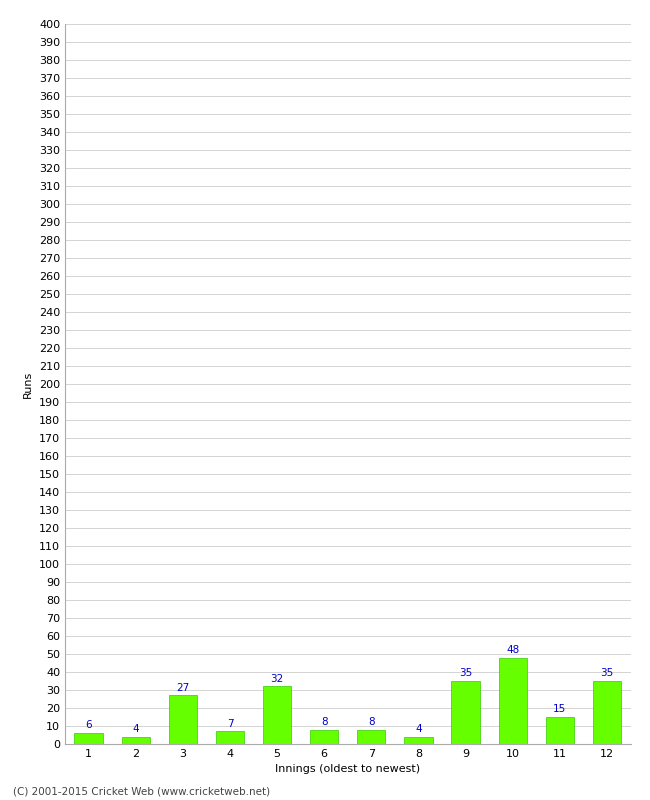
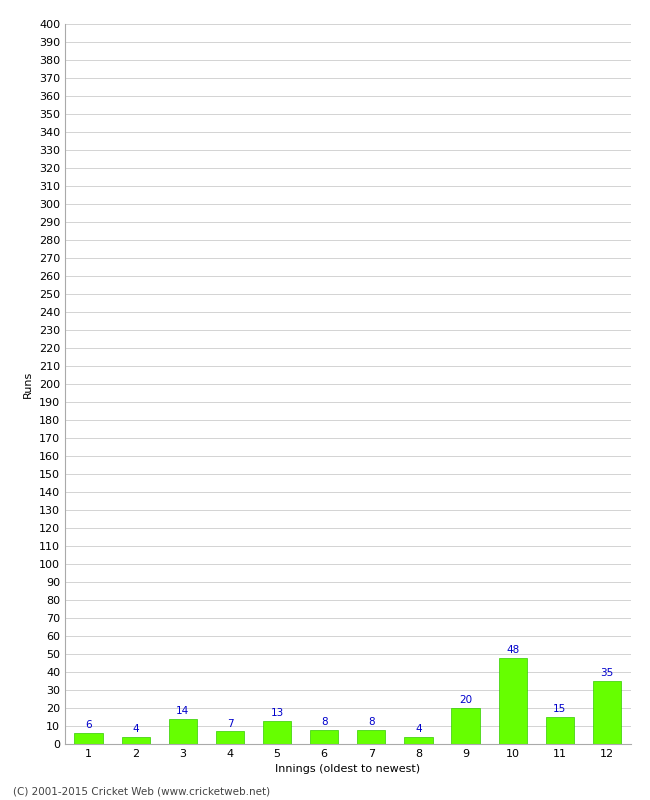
3: 27 -> 14
5: 32 -> 13
9: 35 -> 20
